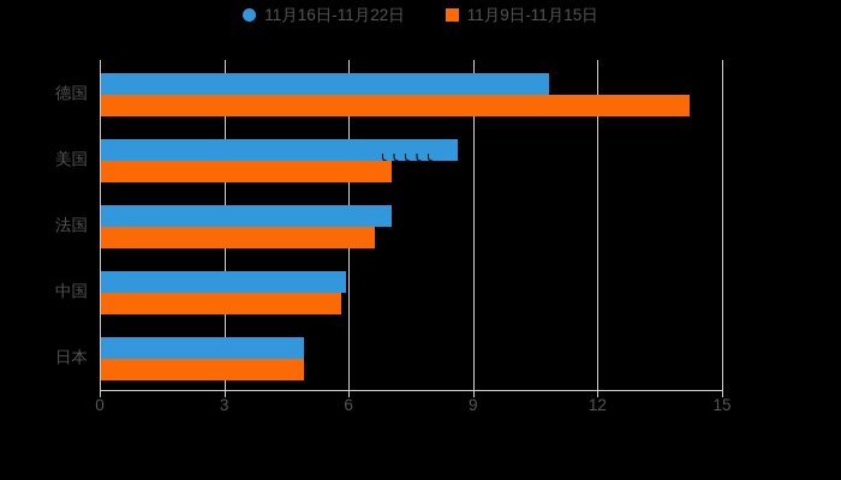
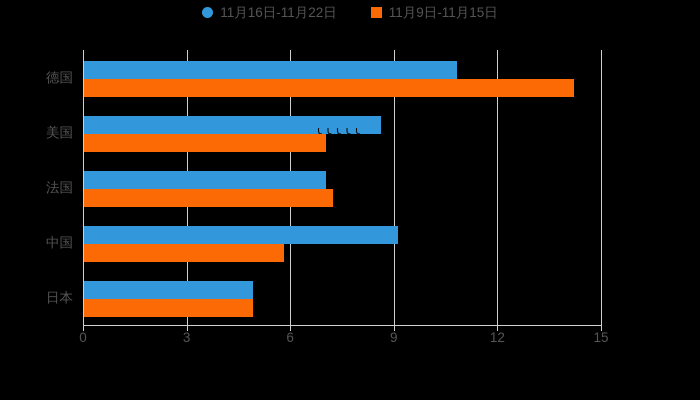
11月9日-11月15日/法国: 6.6 -> 7.2
11月16日-11月22日/中国: 5.9 -> 9.1
